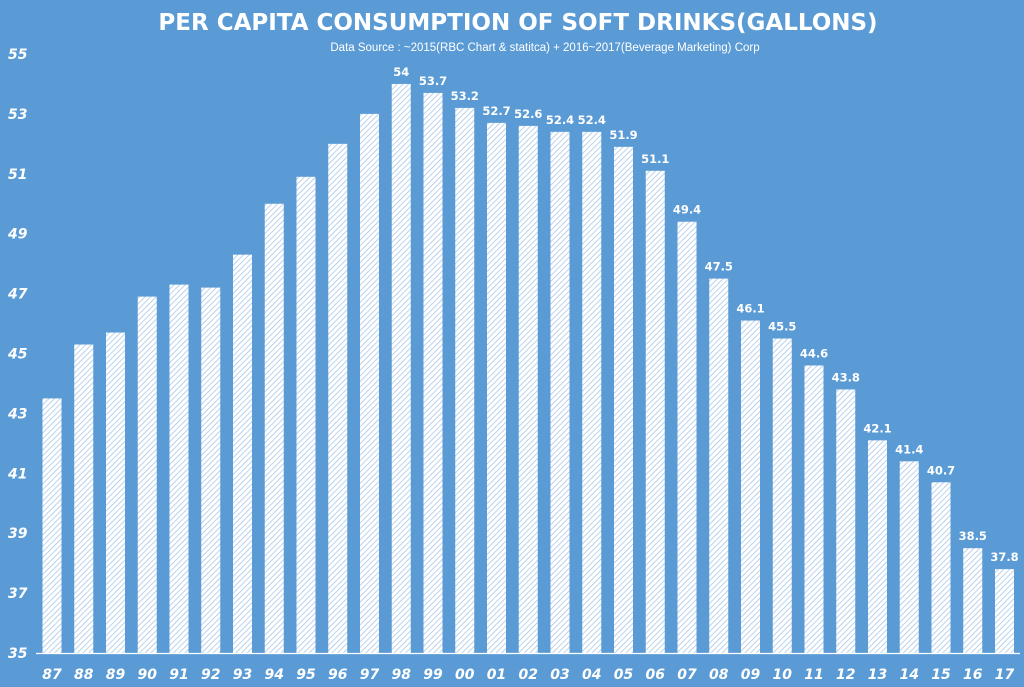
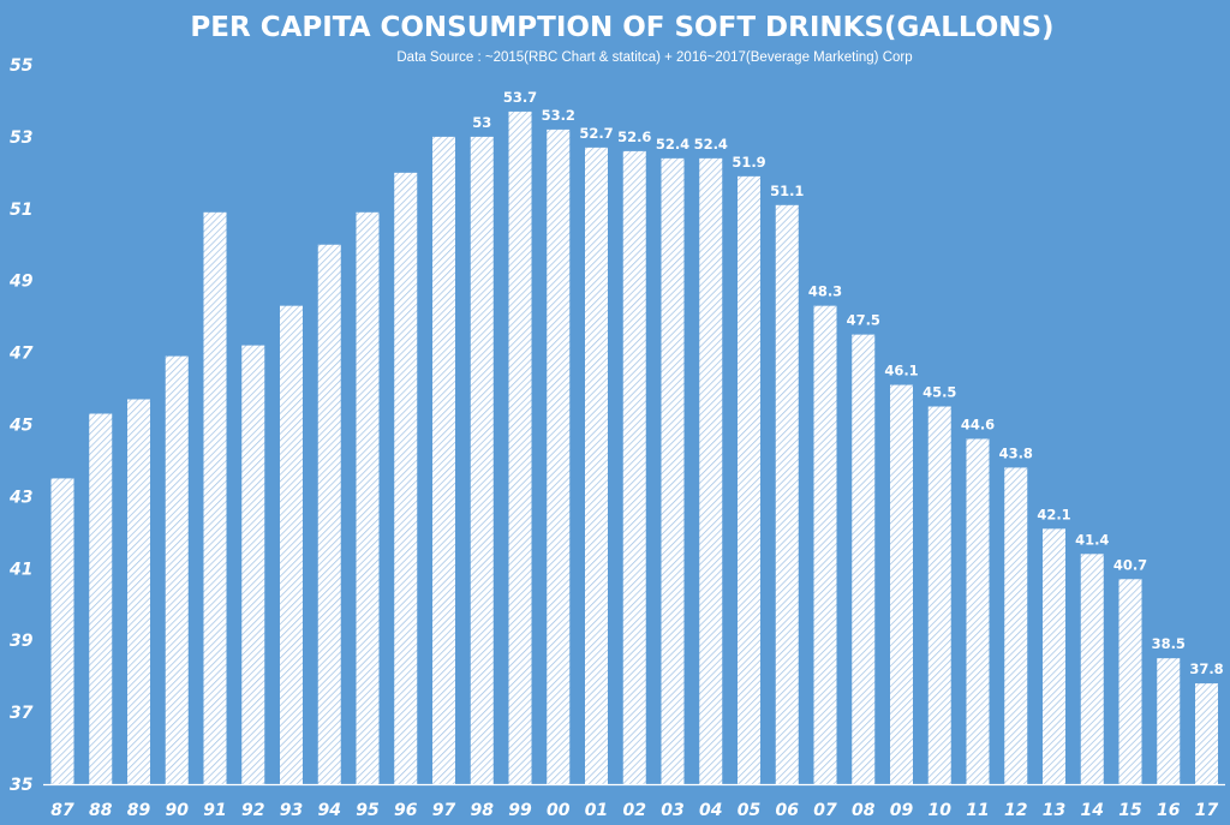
91: 47.3 -> 50.9
98: 54 -> 53
07: 49.4 -> 48.3
